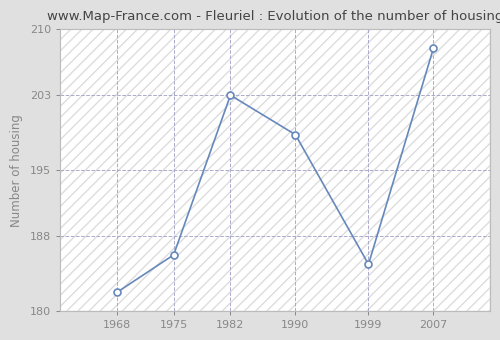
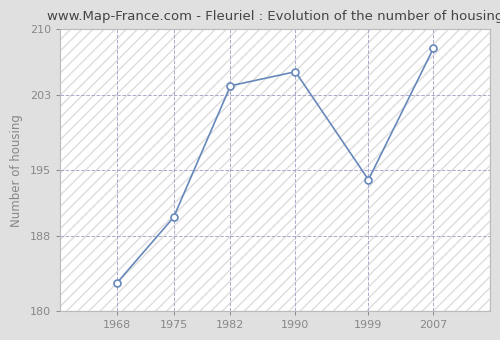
1968: 182.0 -> 183.0
1975: 186.0 -> 190.0
1982: 203.0 -> 204.0
1990: 198.8 -> 205.5
1999: 185.0 -> 194.0
